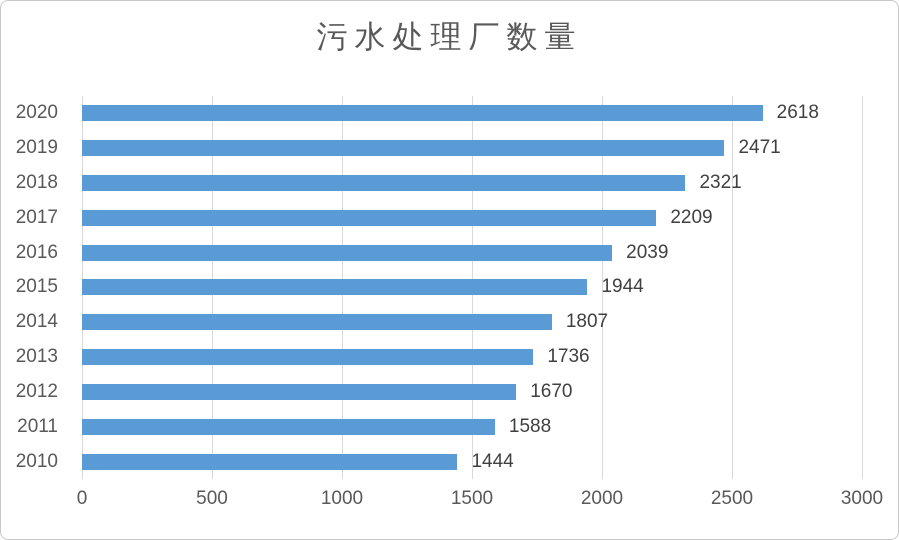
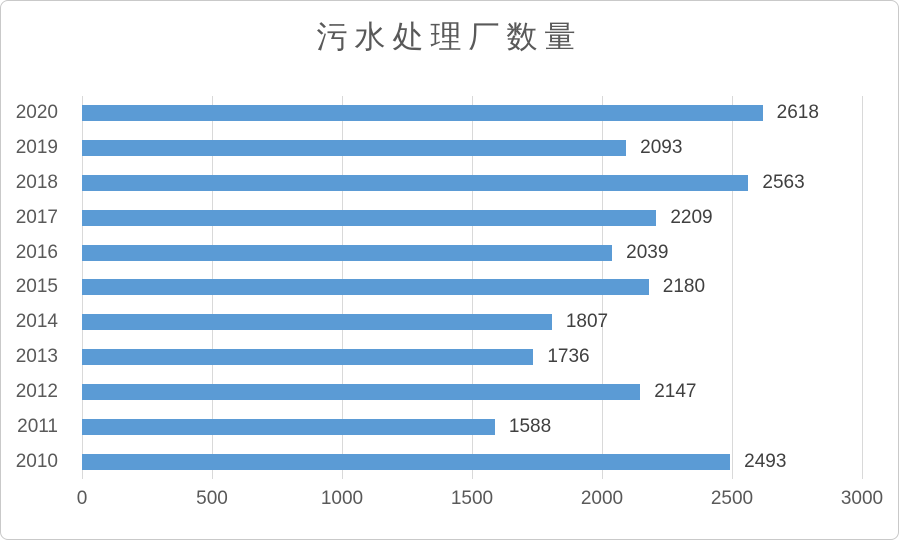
2019: 2471 -> 2093
2018: 2321 -> 2563
2015: 1944 -> 2180
2012: 1670 -> 2147
2010: 1444 -> 2493
